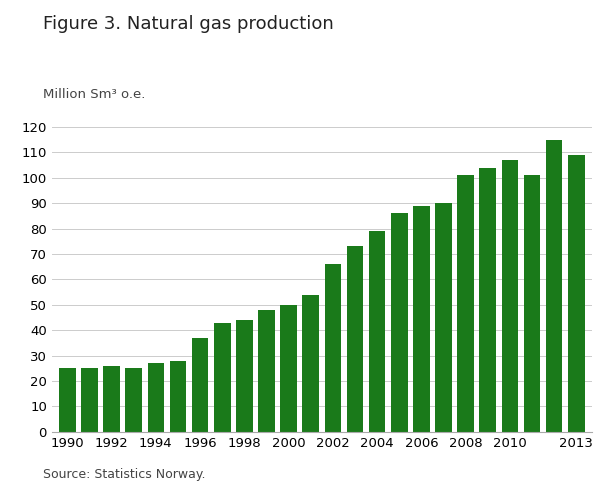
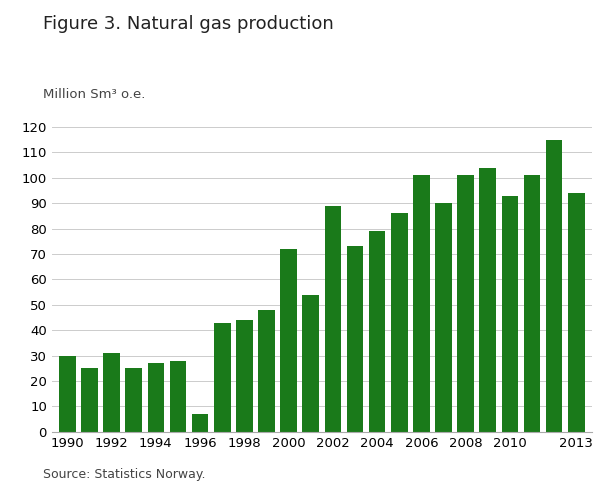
1990: 25 -> 30
1992: 26 -> 31
1996: 37 -> 7
2000: 50 -> 72
2002: 66 -> 89
2006: 89 -> 101
2010: 107 -> 93
2013: 109 -> 94
